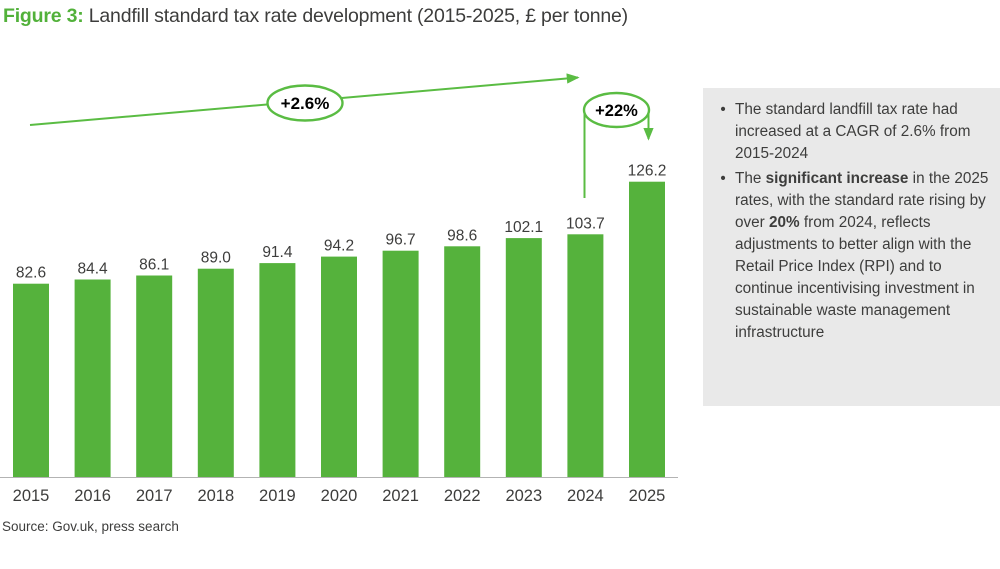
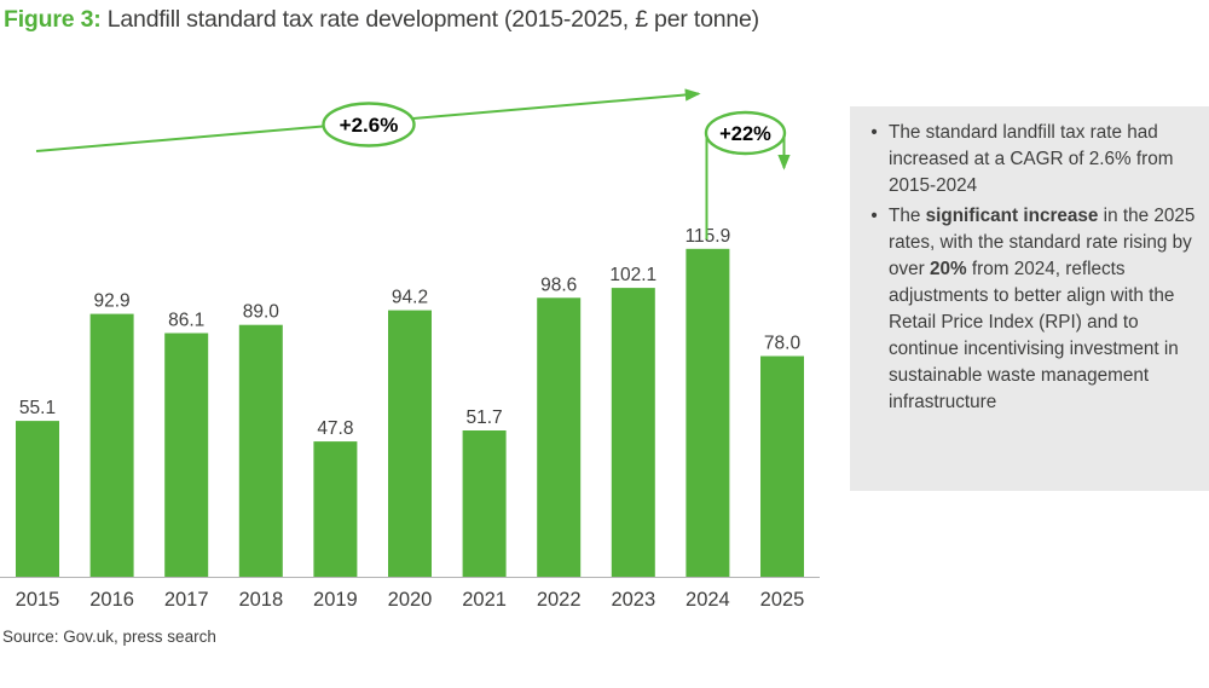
2015: 82.6 -> 55.1
2016: 84.4 -> 92.9
2019: 91.4 -> 47.8
2021: 96.7 -> 51.7
2024: 103.7 -> 115.9
2025: 126.2 -> 78.0
